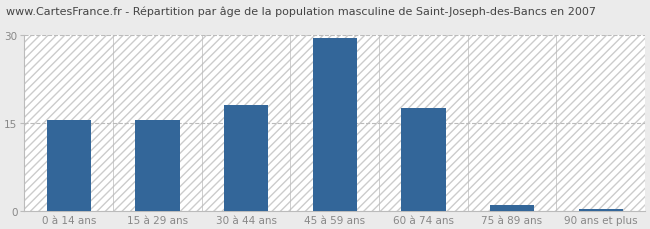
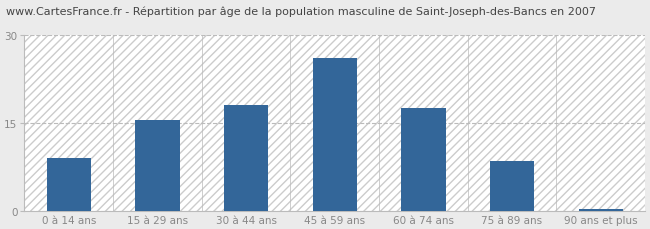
0 à 14 ans: 15.5 -> 9.0
45 à 59 ans: 29.5 -> 26.0
75 à 89 ans: 1.0 -> 8.4
